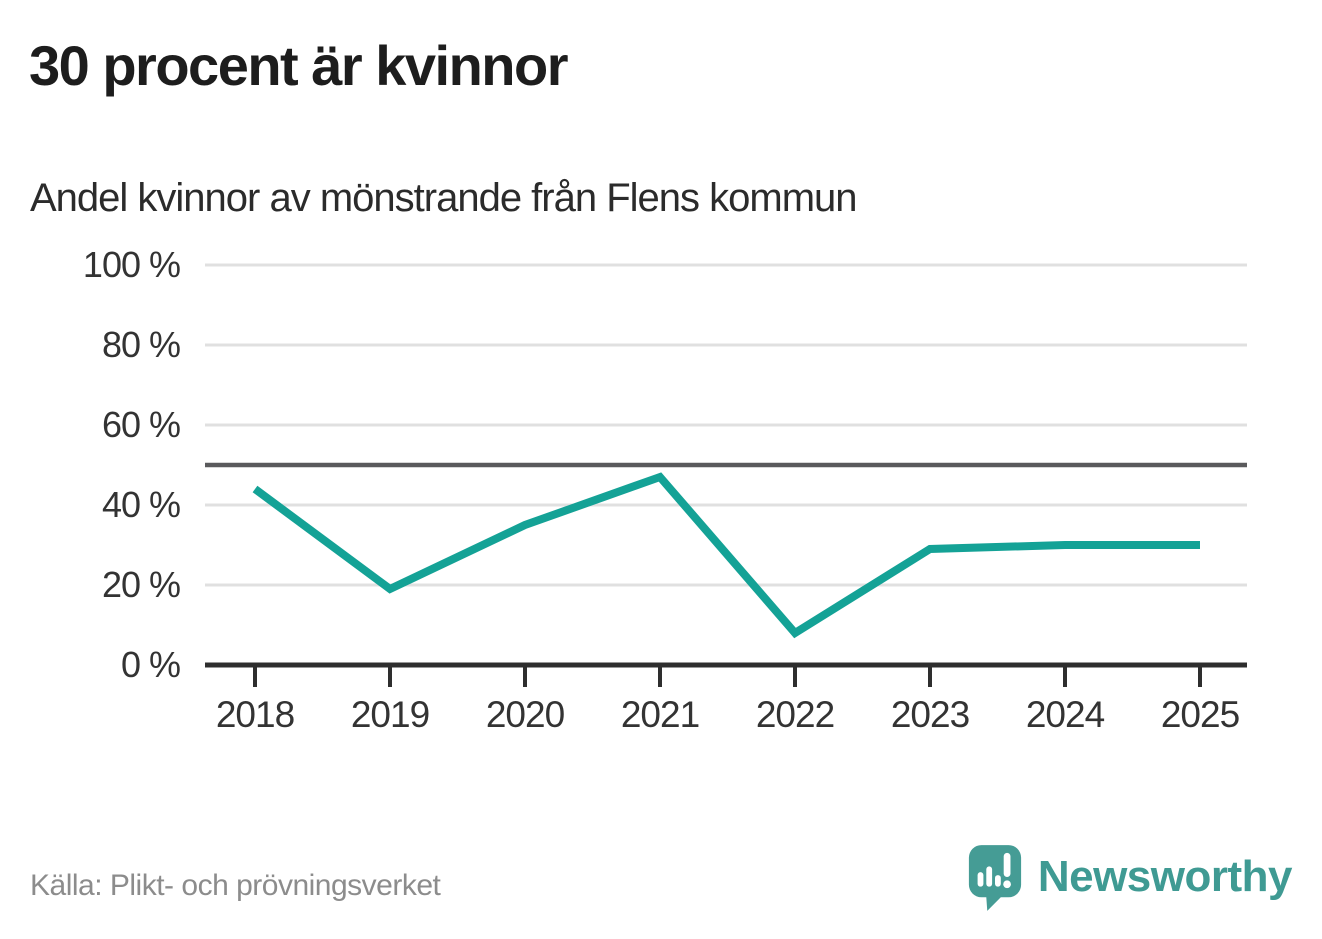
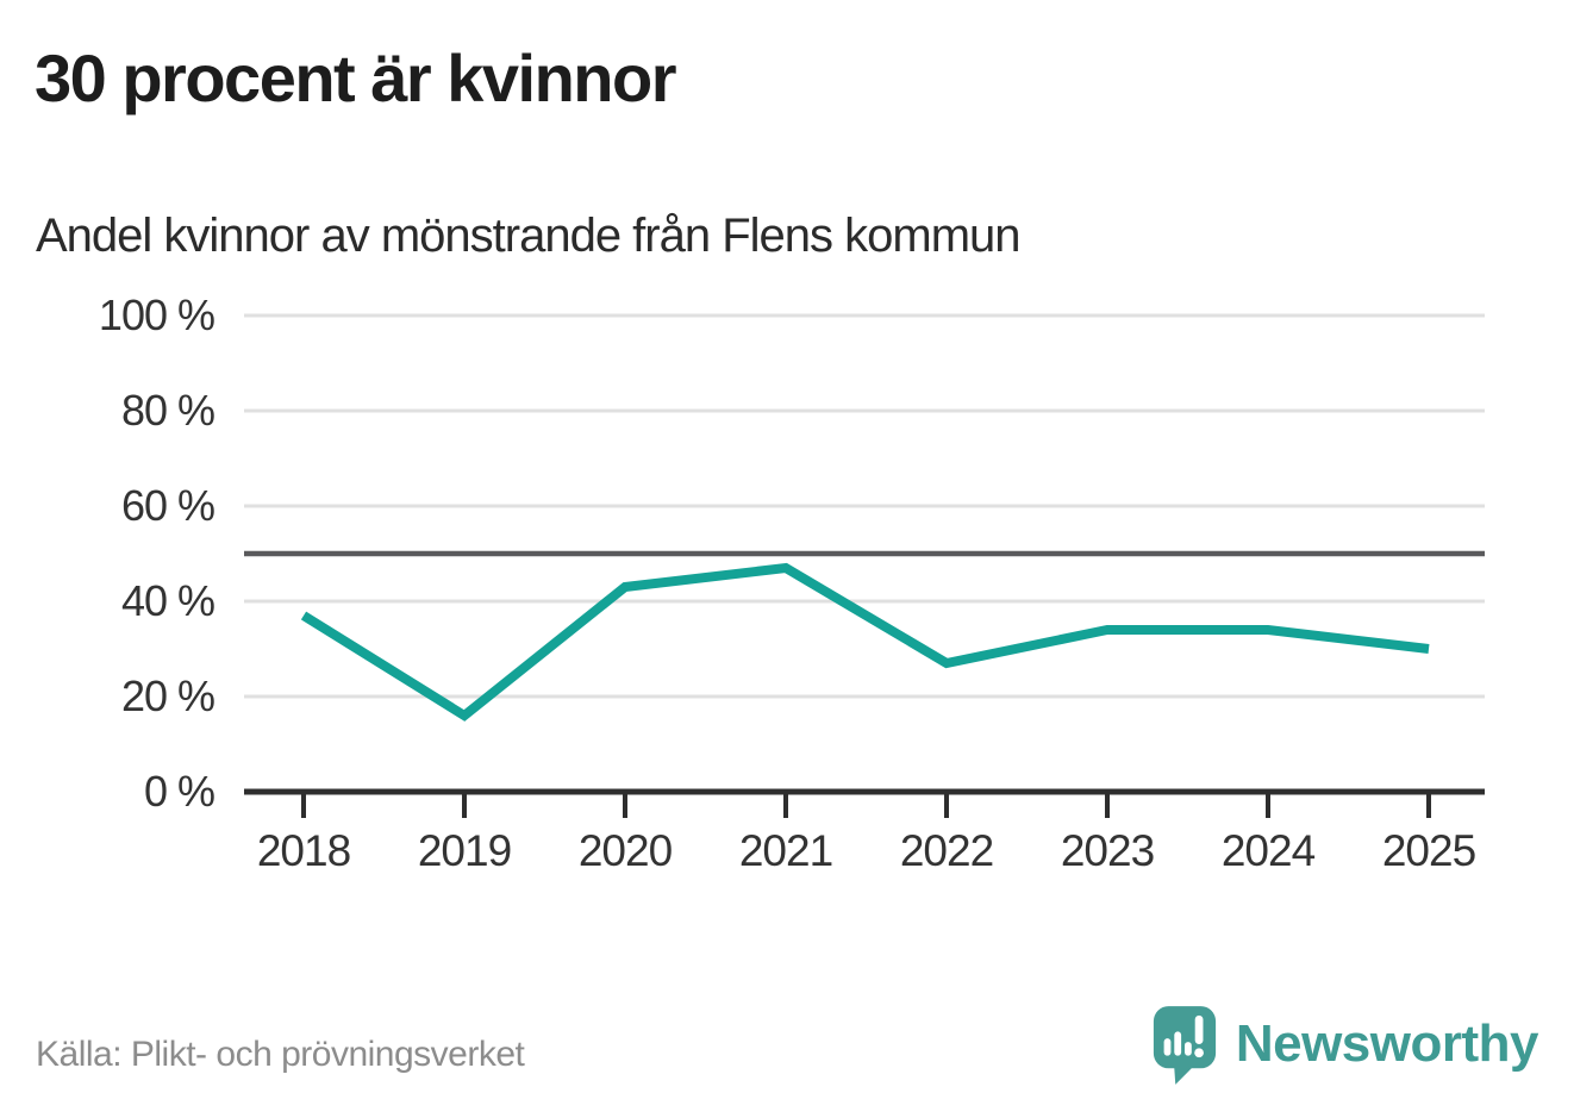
2018: 44% -> 37%
2019: 19% -> 16%
2020: 35% -> 43%
2022: 8% -> 27%
2023: 29% -> 34%
2024: 30% -> 34%
